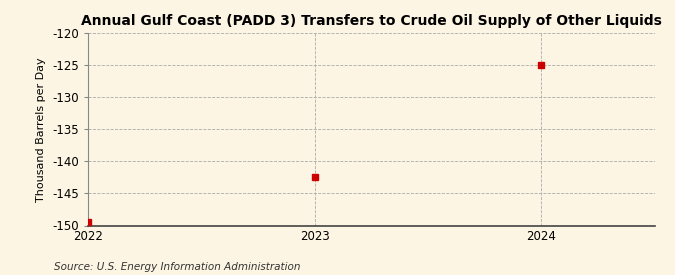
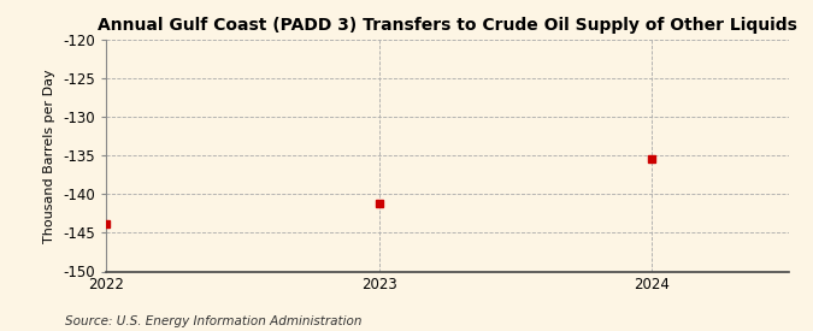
2022: -149.5 -> -143.8
2023: -142.5 -> -141.2
2024: -125.0 -> -135.4
